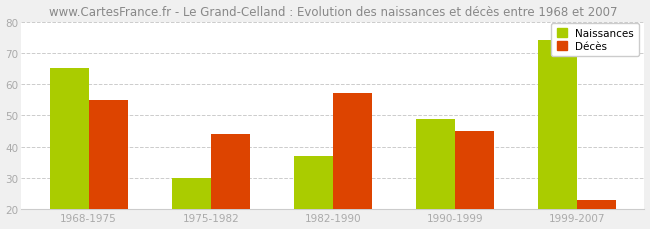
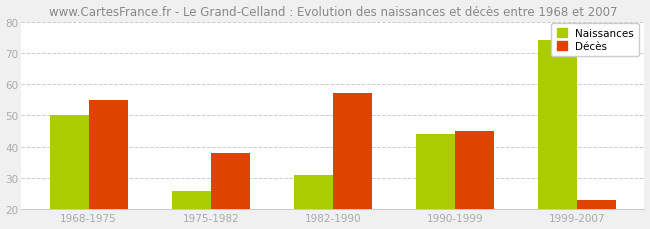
Naissances/1968-1975: 65 -> 50
Naissances/1975-1982: 30 -> 26
Décès/1975-1982: 44 -> 38
Naissances/1982-1990: 37 -> 31
Naissances/1990-1999: 49 -> 44
